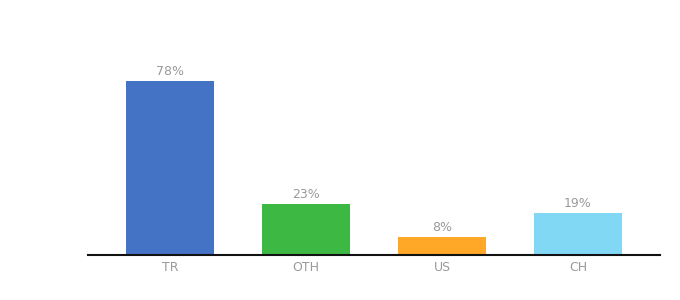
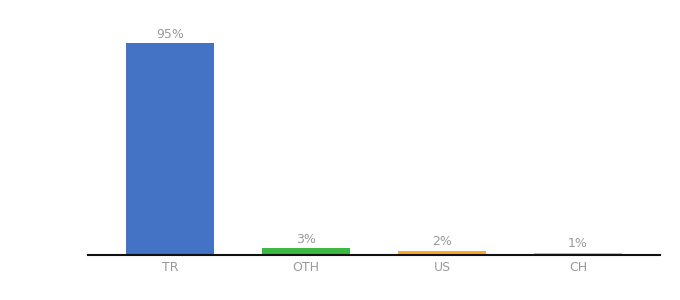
TR: 78% -> 95%
OTH: 23% -> 3%
US: 8% -> 2%
CH: 19% -> 1%
